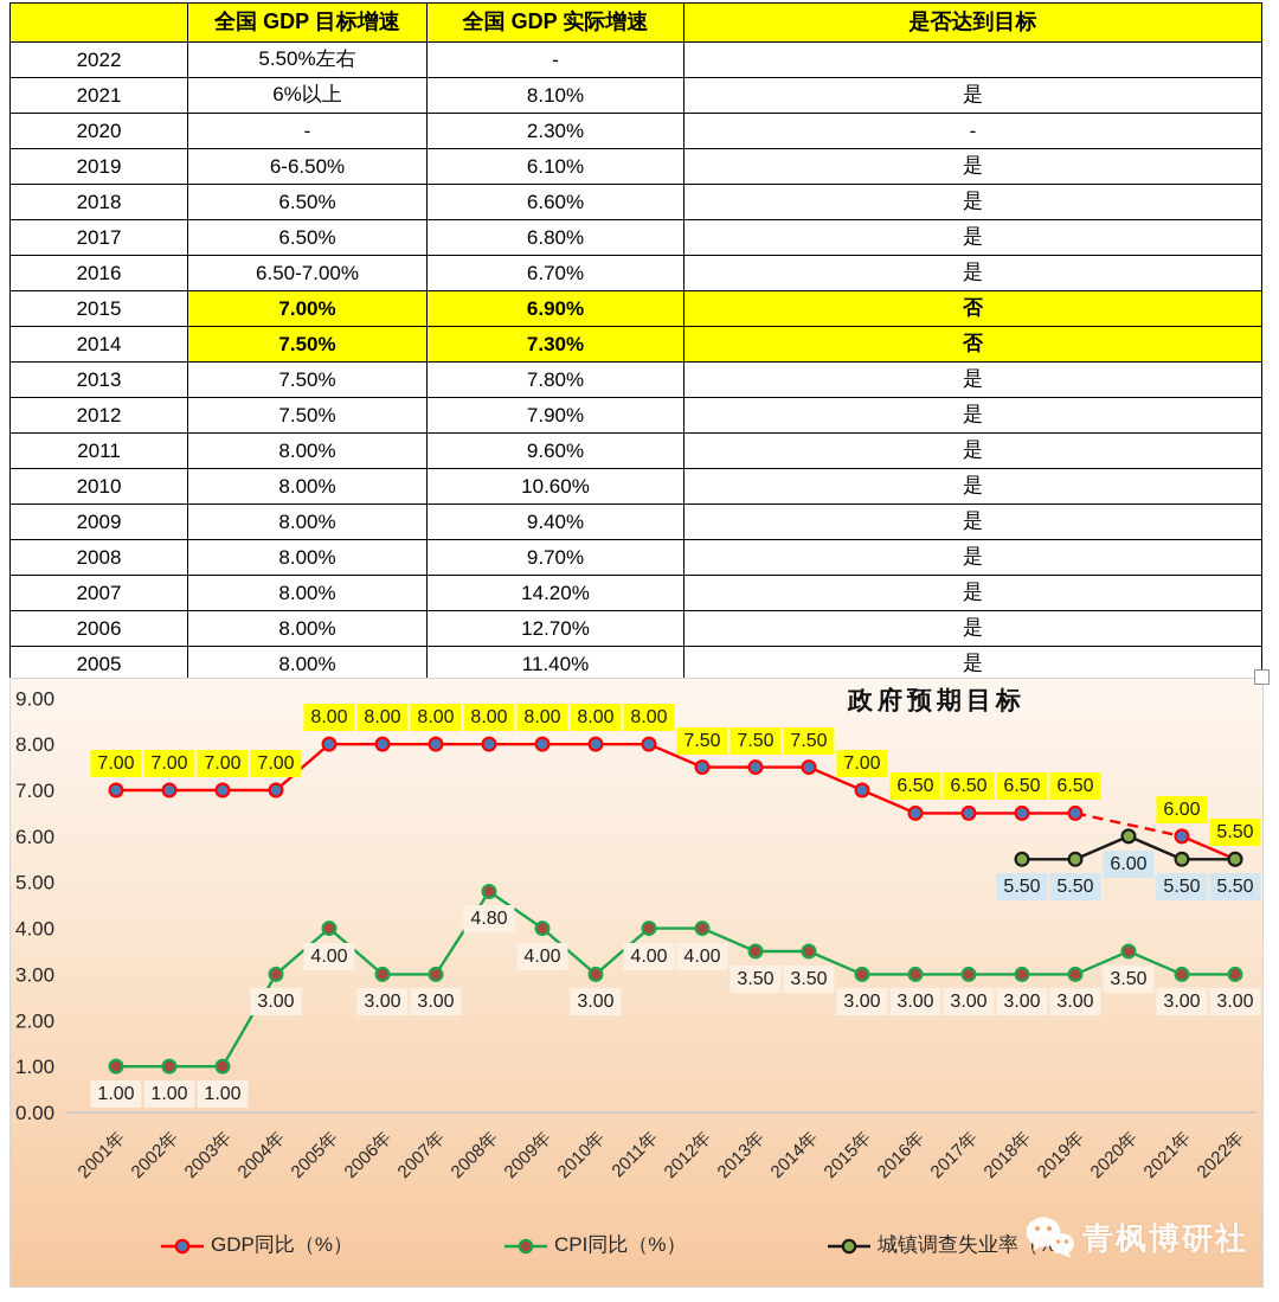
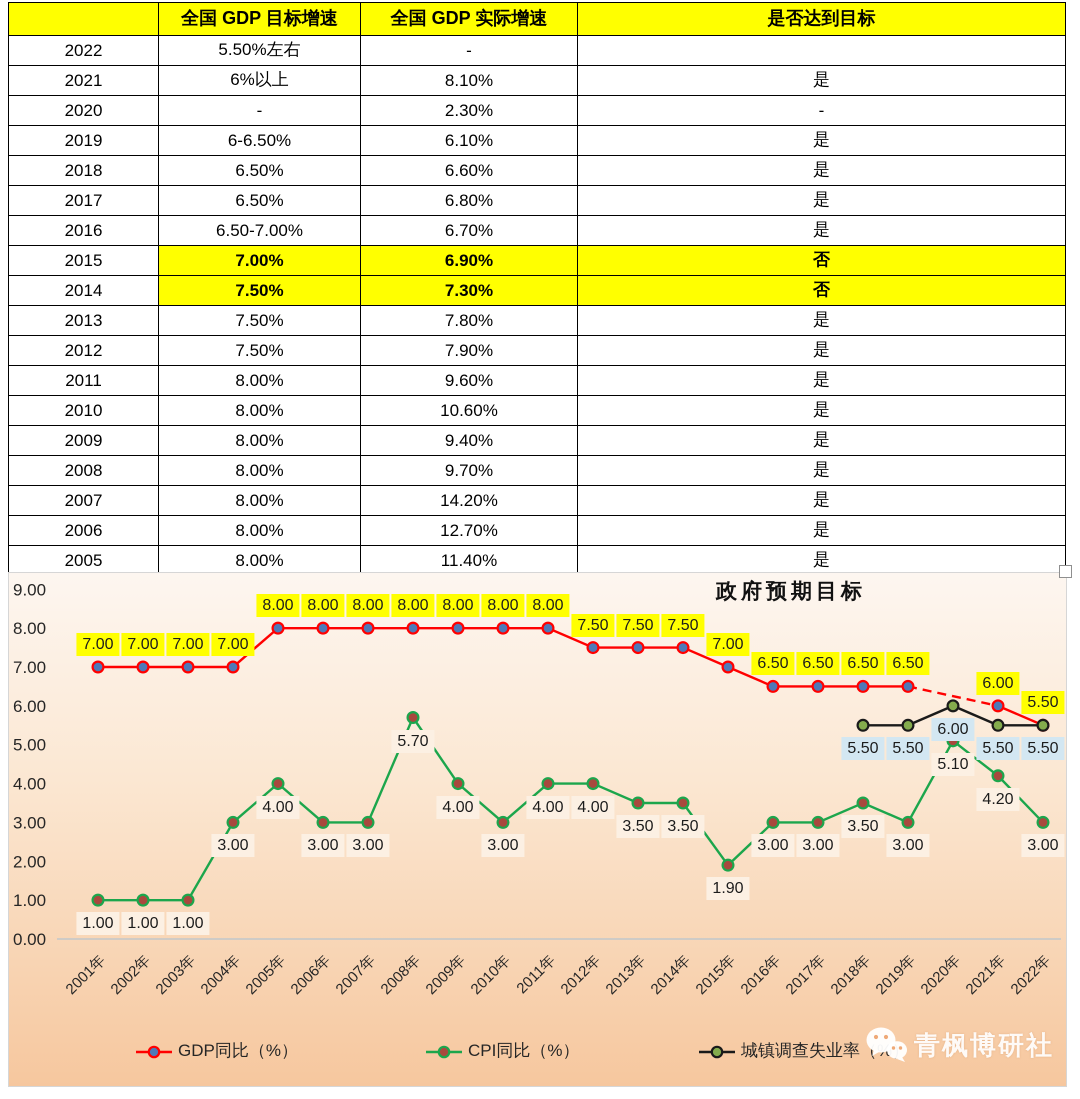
CPI同比（%）/2008年: 4.80 -> 5.70
CPI同比（%）/2015年: 3.00 -> 1.90
CPI同比（%）/2018年: 3.00 -> 3.50
CPI同比（%）/2020年: 3.50 -> 5.10
CPI同比（%）/2021年: 3.00 -> 4.20
